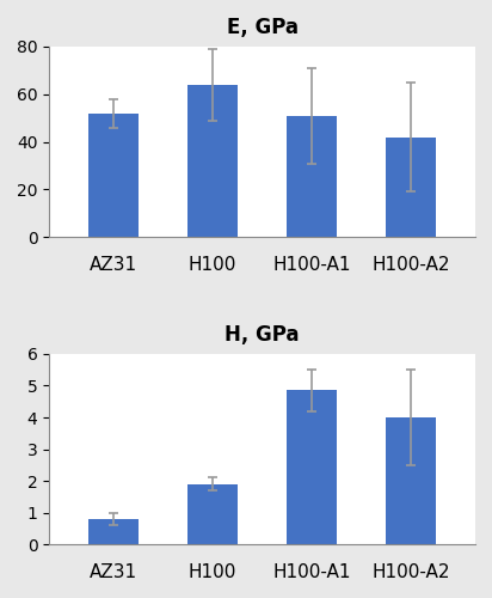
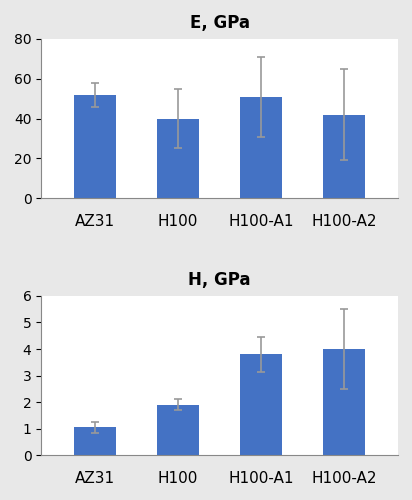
E, GPa/H100: 64 -> 40
H, GPa/AZ31: 0.80 -> 1.05
H, GPa/H100-A1: 4.85 -> 3.80
